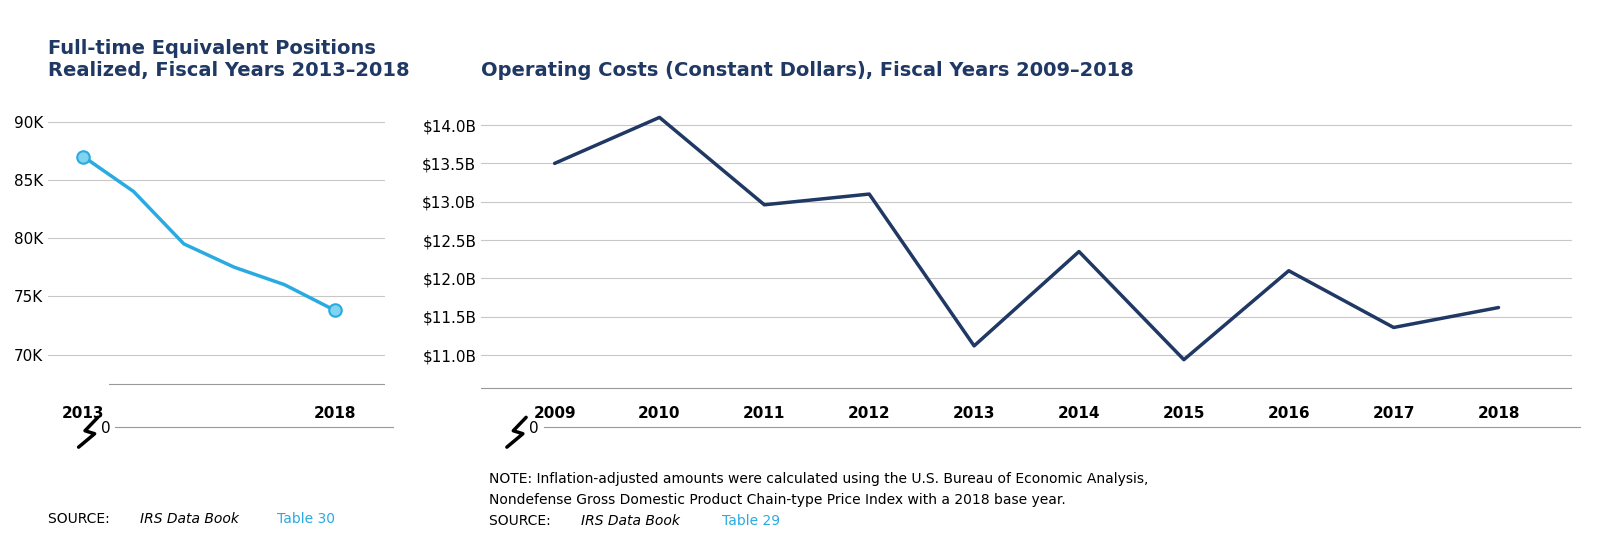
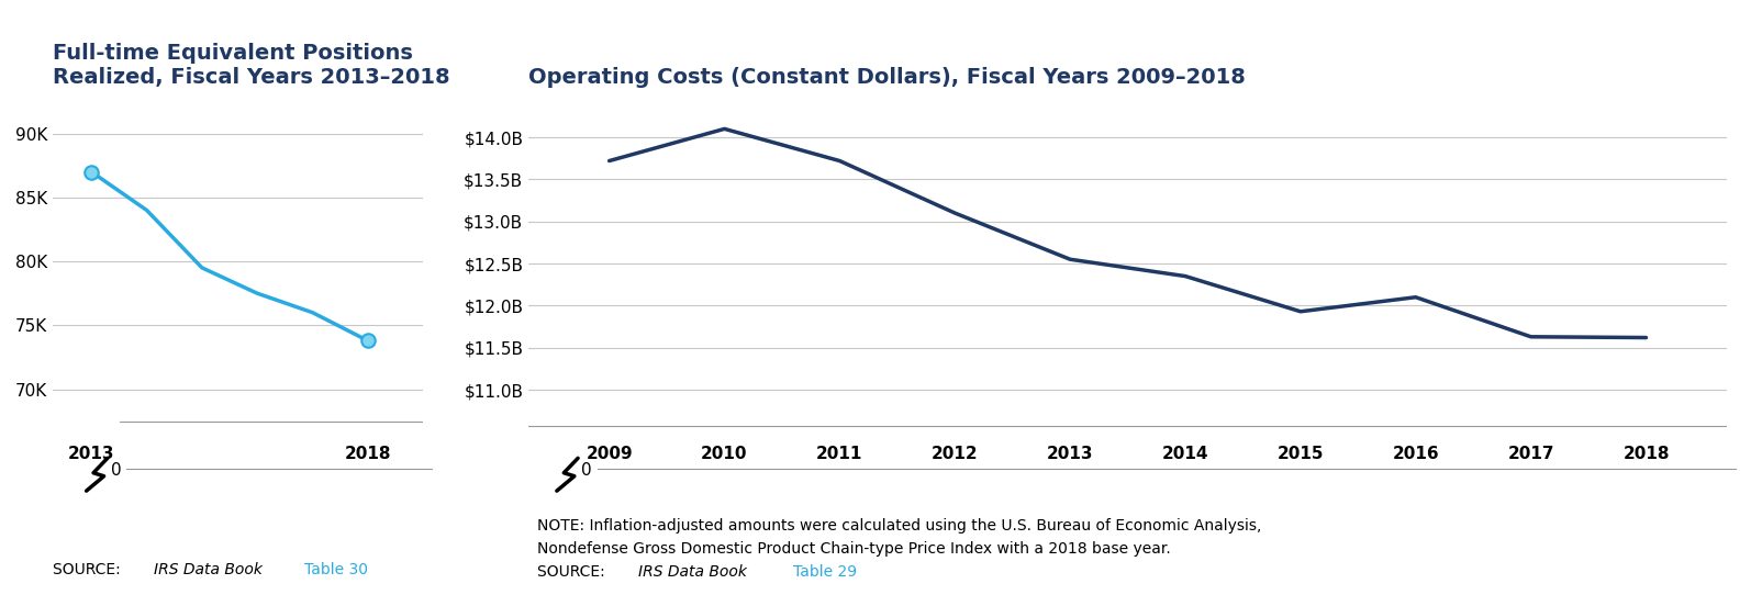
Operating Costs (Constant Dollars), Fiscal Years 2009–2018/2009: $13.50B -> $13.72B
Operating Costs (Constant Dollars), Fiscal Years 2009–2018/2011: $12.96B -> $13.72B
Operating Costs (Constant Dollars), Fiscal Years 2009–2018/2013: $11.12B -> $12.55B
Operating Costs (Constant Dollars), Fiscal Years 2009–2018/2015: $10.94B -> $11.93B
Operating Costs (Constant Dollars), Fiscal Years 2009–2018/2017: $11.36B -> $11.63B
